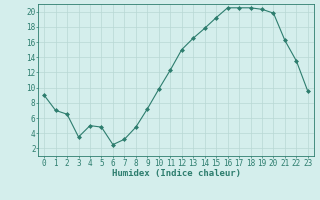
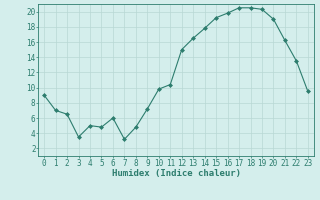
6: 2.5 -> 6.0
11: 12.3 -> 10.4
16: 20.5 -> 19.8
20: 19.8 -> 19.0
